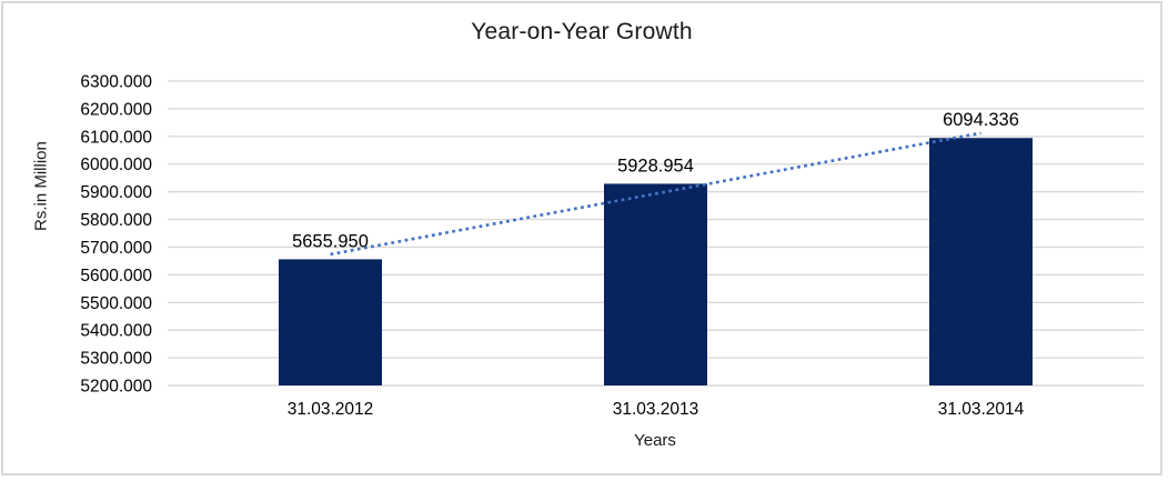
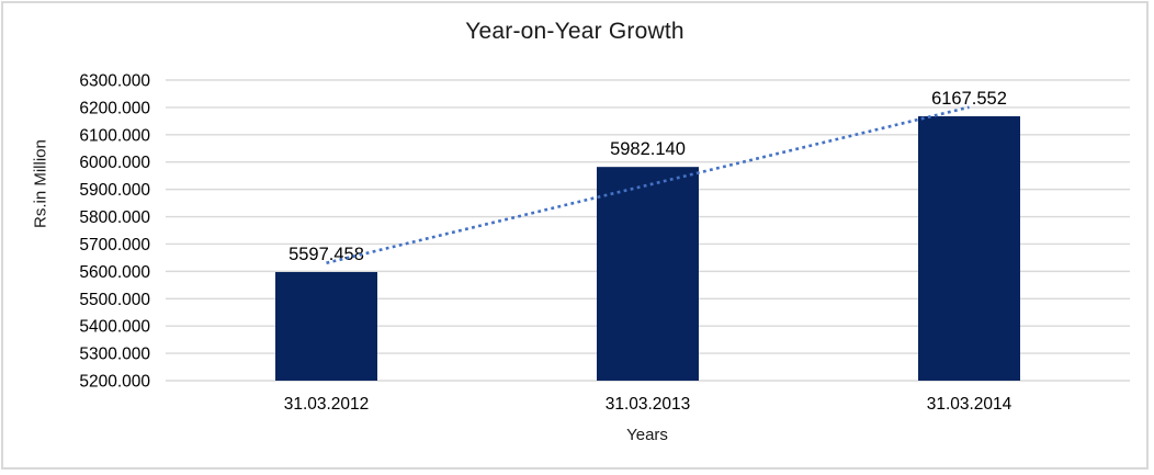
31.03.2012: 5655.950 -> 5597.458
31.03.2013: 5928.954 -> 5982.140
31.03.2014: 6094.336 -> 6167.552
